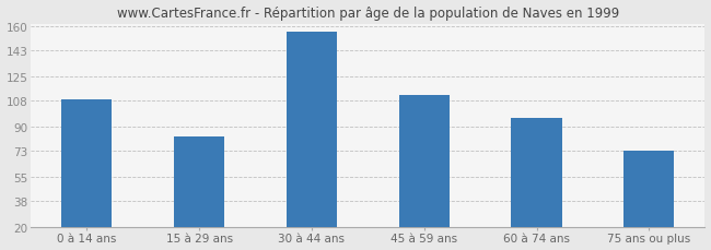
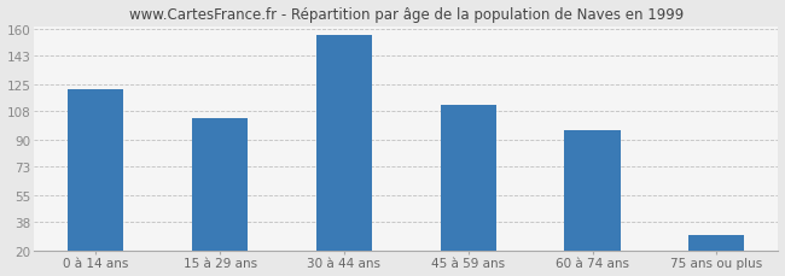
0 à 14 ans: 109 -> 122
15 à 29 ans: 83 -> 104
75 ans ou plus: 73 -> 30
